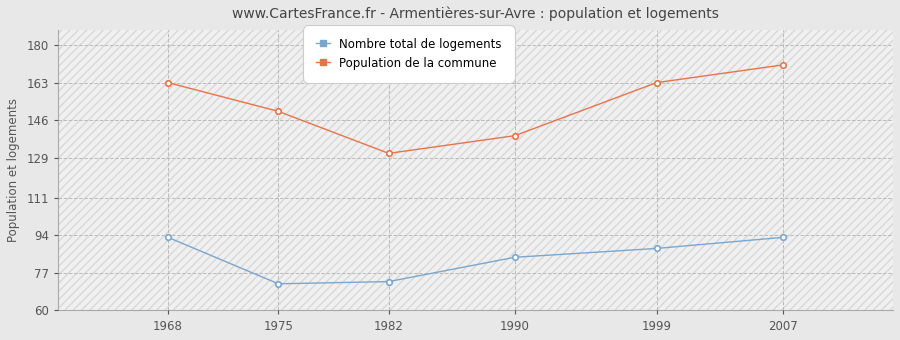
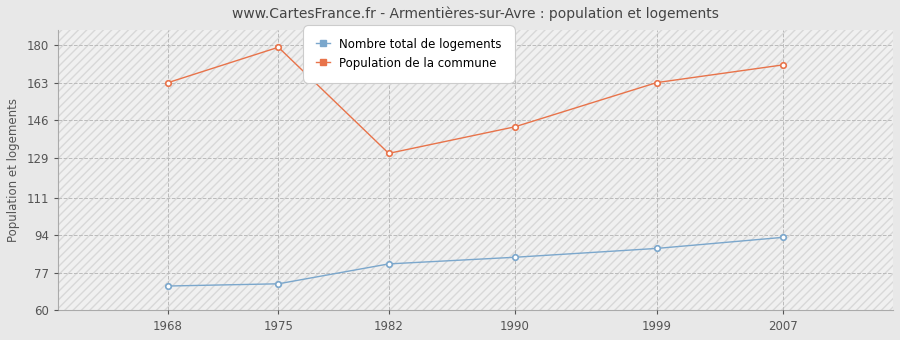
Nombre total de logements/1968: 93 -> 71
Population de la commune/1975: 150 -> 179
Nombre total de logements/1982: 73 -> 81
Population de la commune/1990: 139 -> 143
